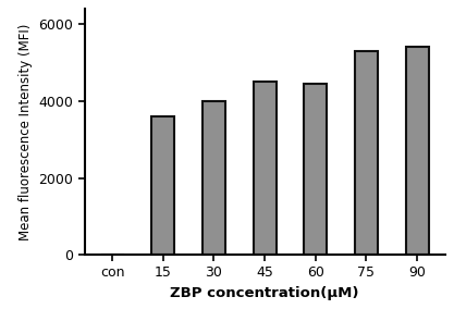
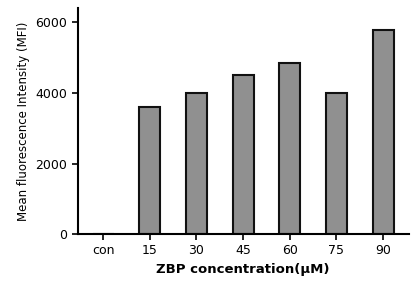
60: 4450 -> 4850
75: 5300 -> 4000
90: 5420 -> 5800
